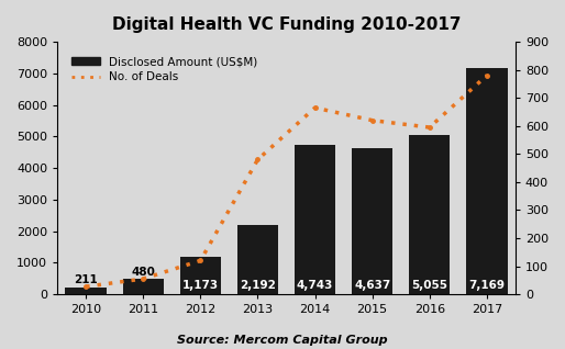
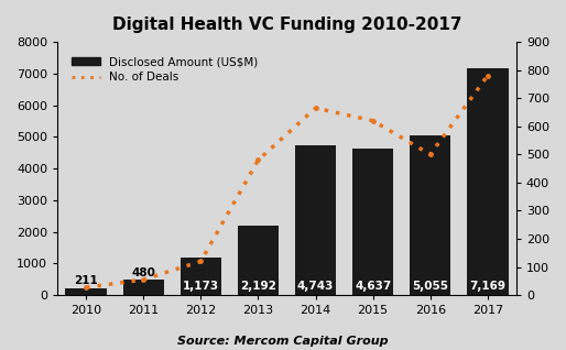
No. of Deals/2016: 595 -> 500
